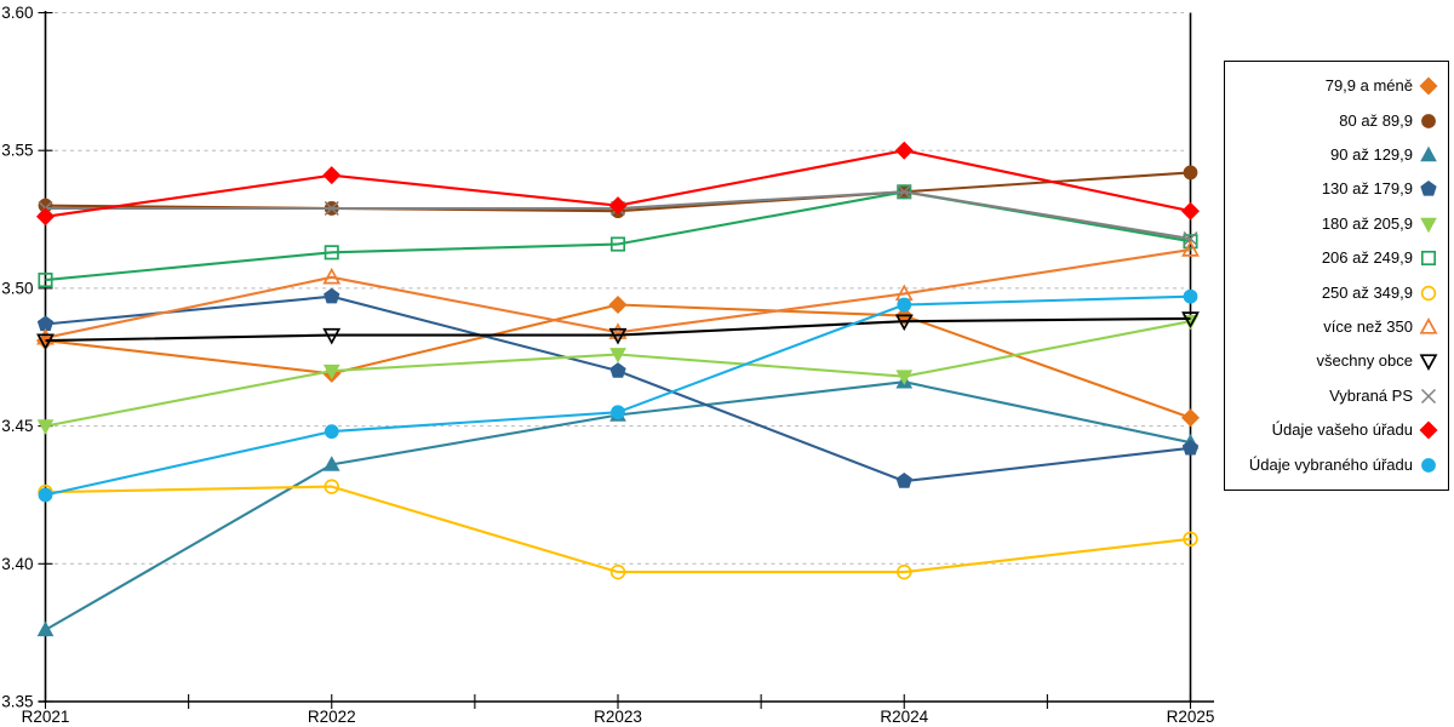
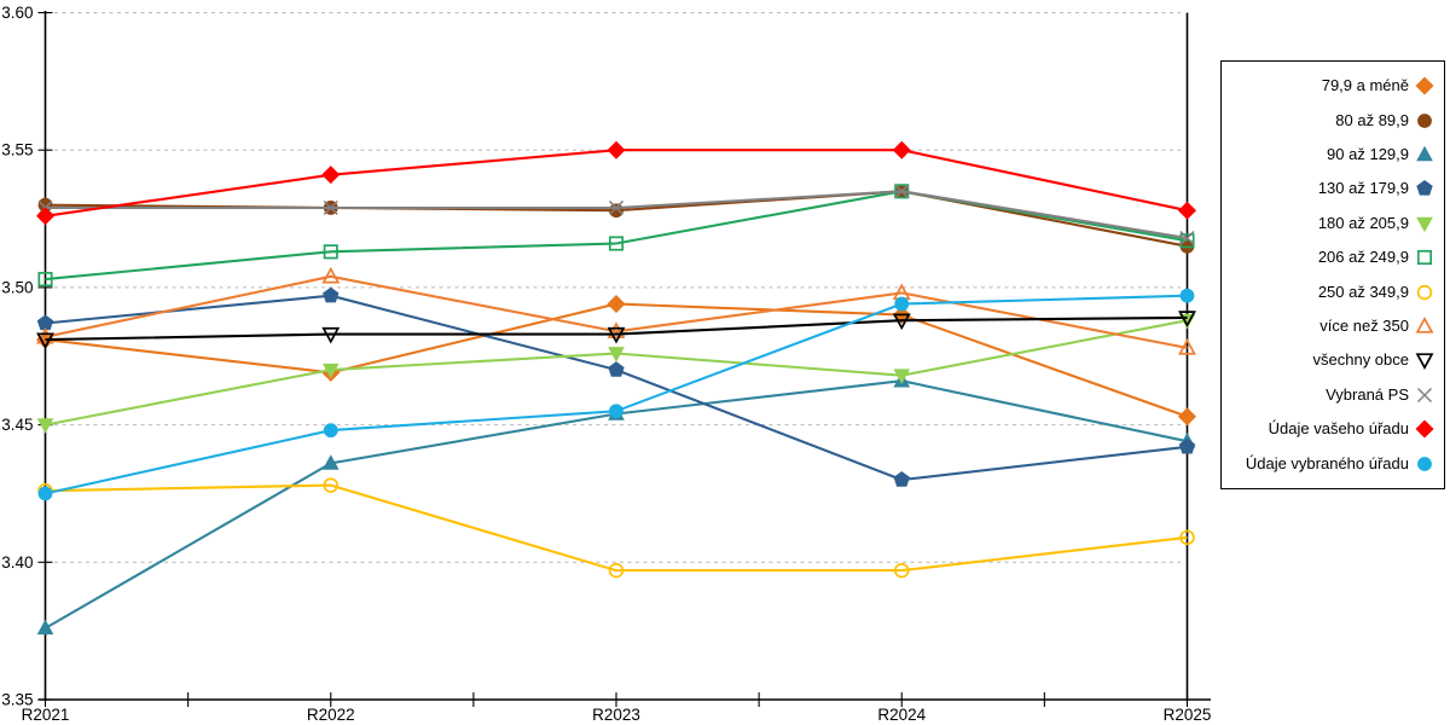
Údaje vašeho úřadu/R2023: 3.530 -> 3.550
80 až 89,9/R2025: 3.542 -> 3.515
více než 350/R2025: 3.514 -> 3.478
